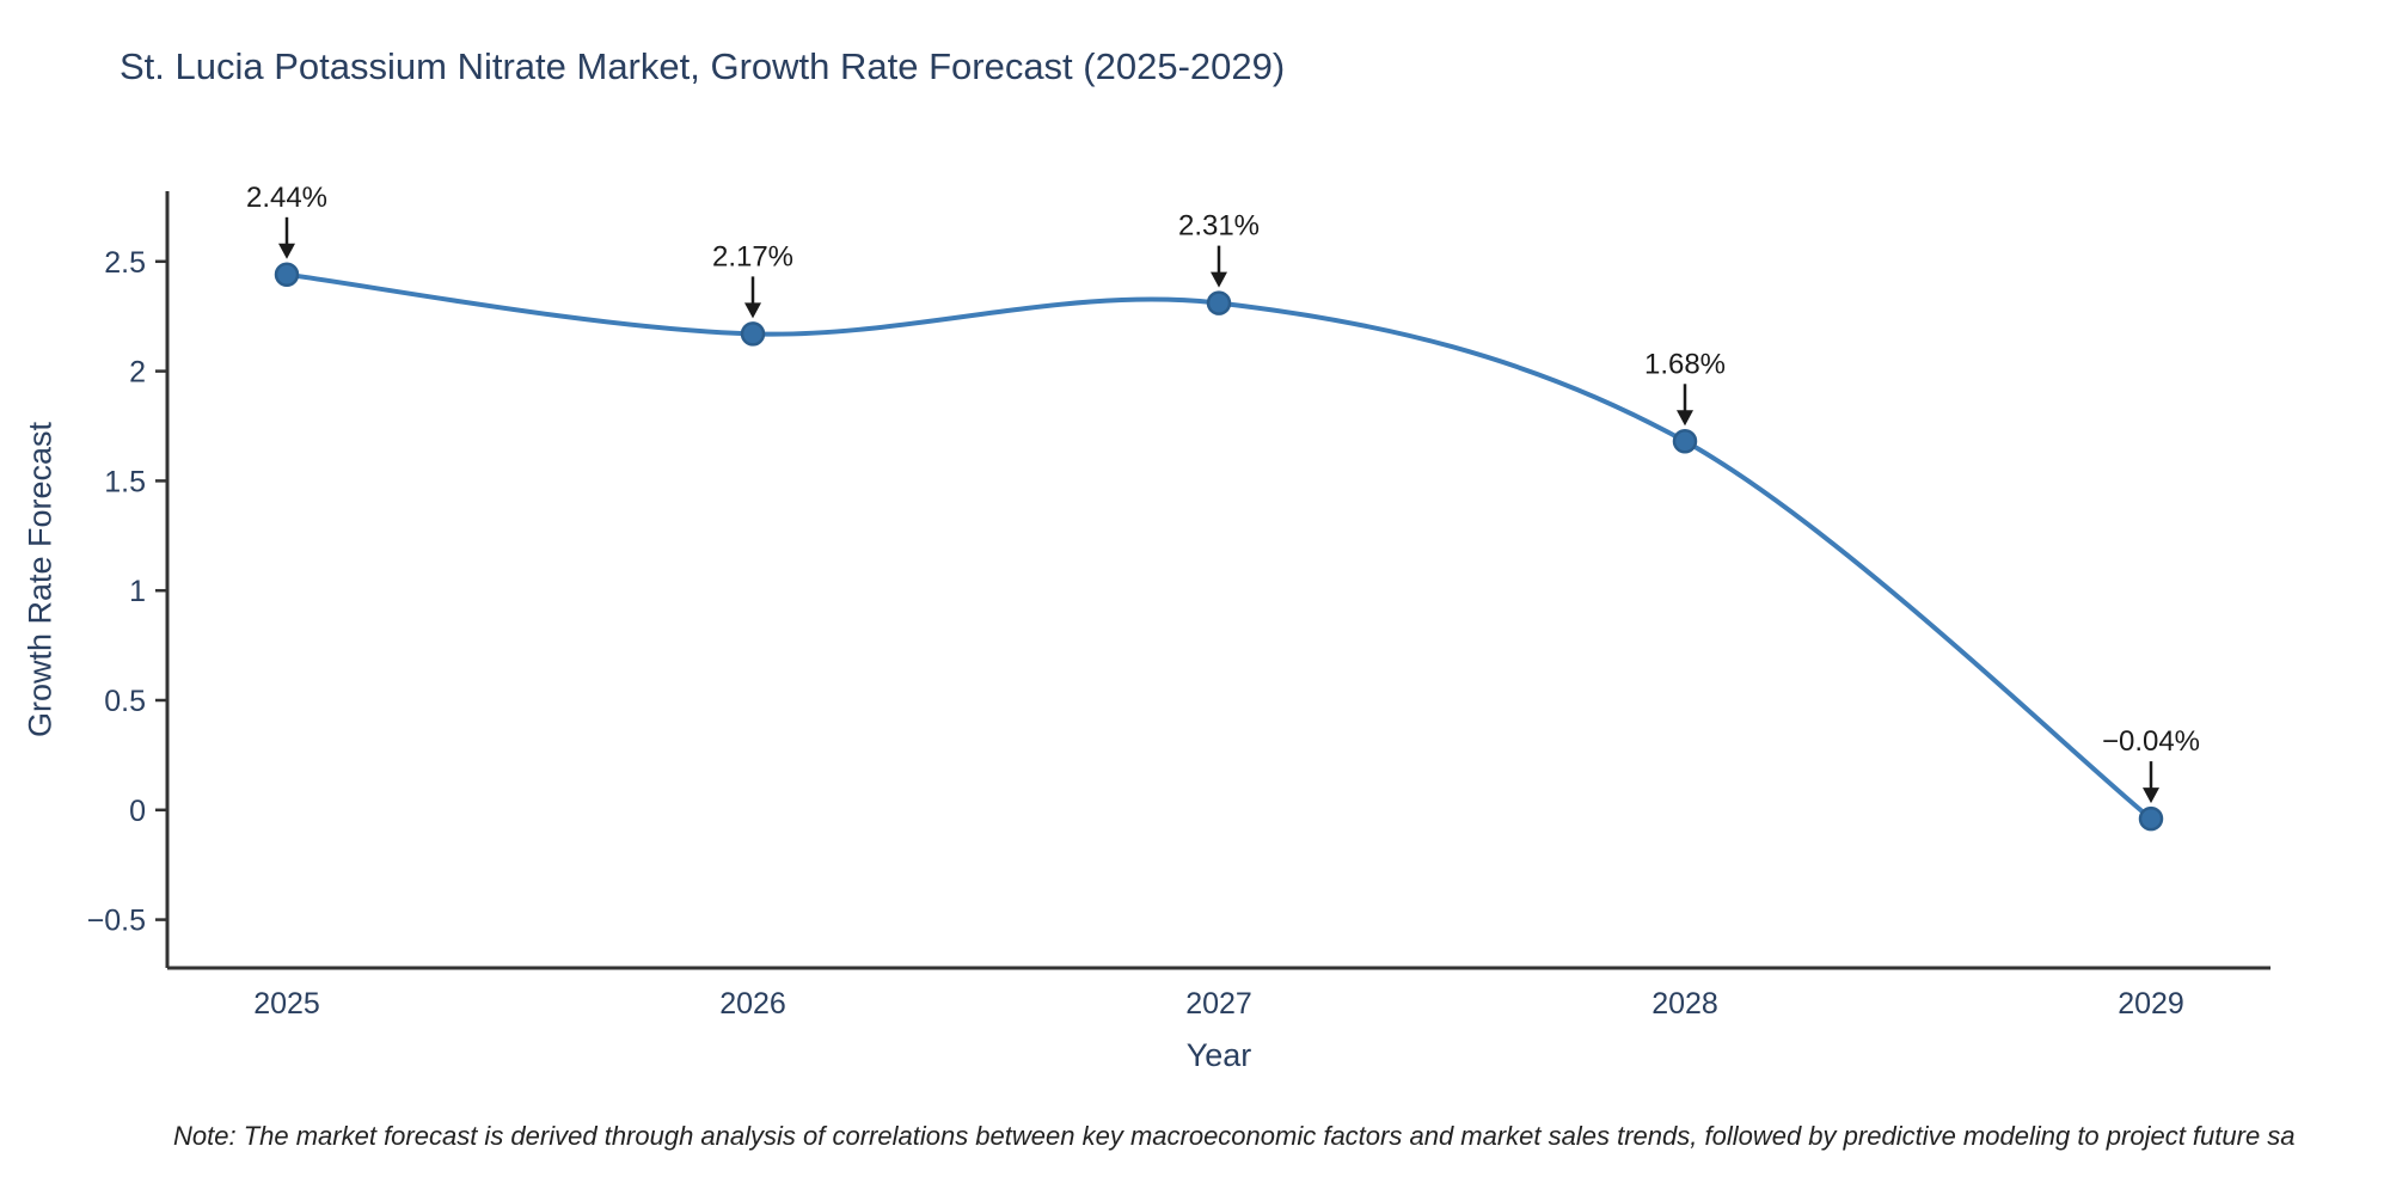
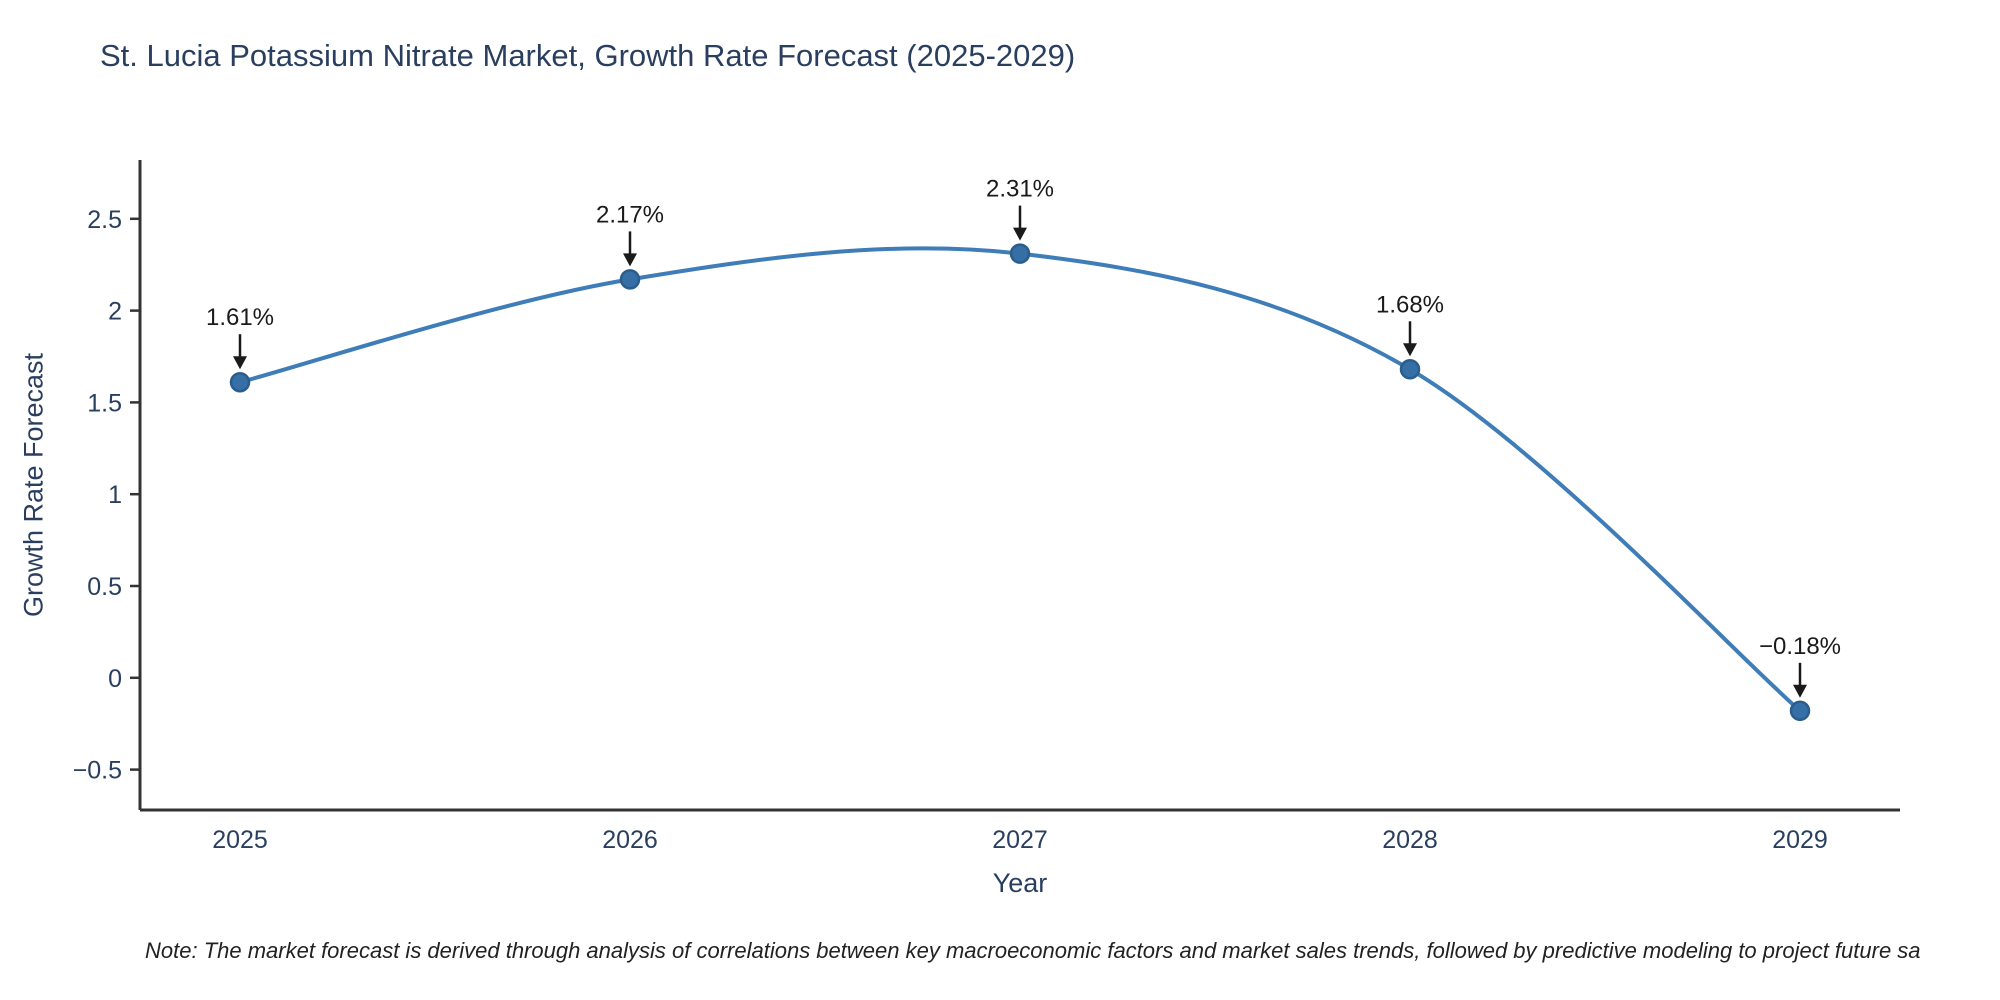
2025: 2.44% -> 1.61%
2029: −0.04% -> −0.18%
